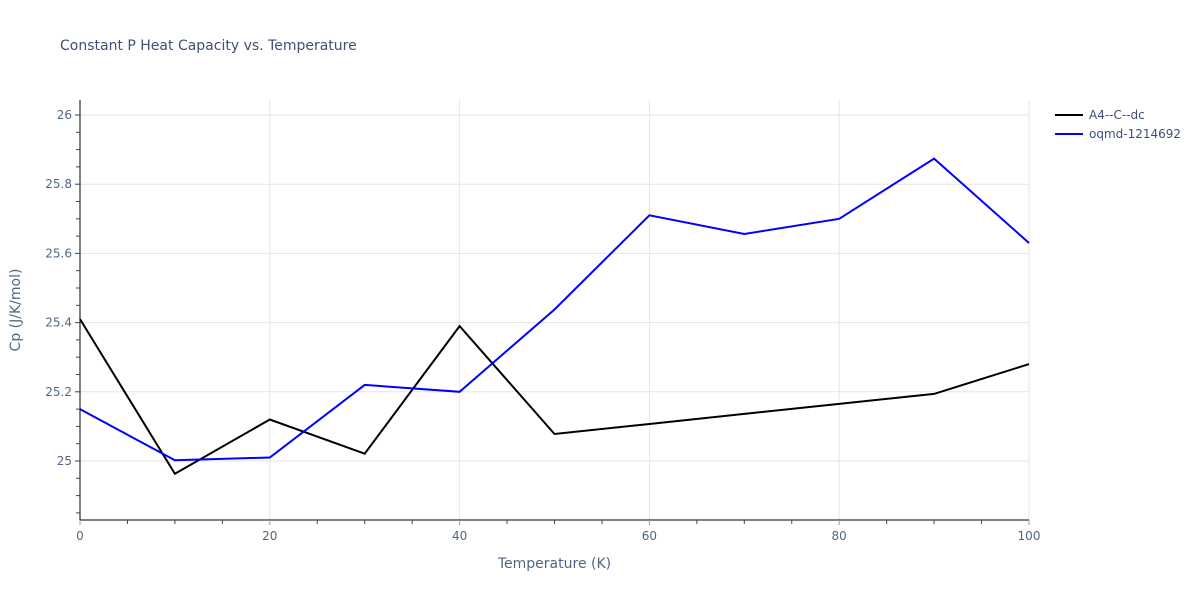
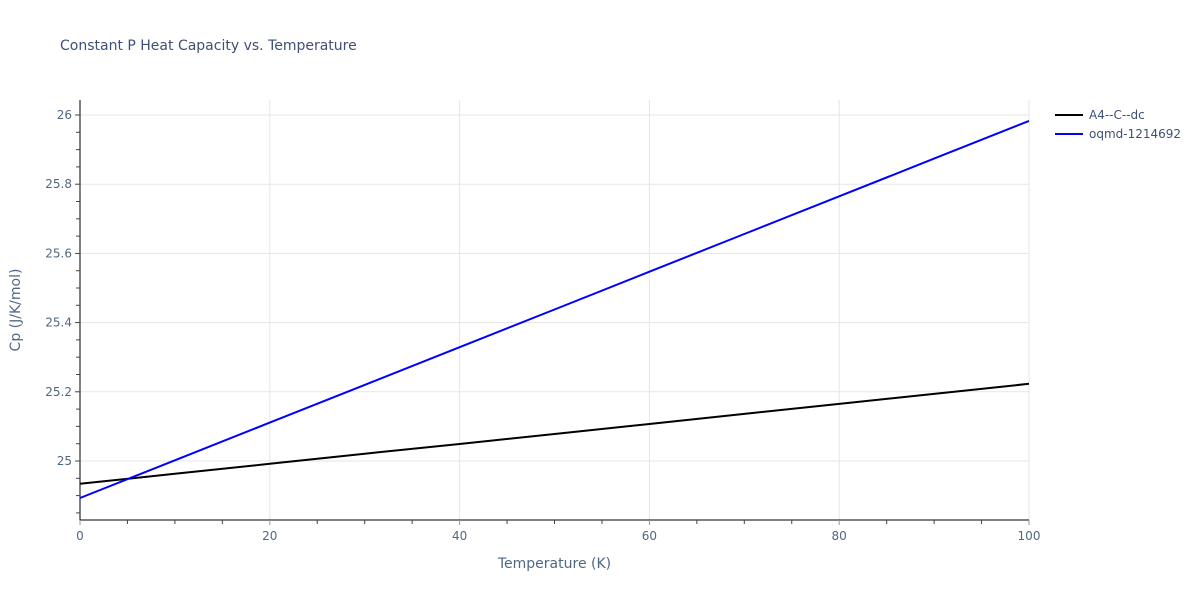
A4--C--dc/0: 25.41 -> 24.93
oqmd-1214692/0: 25.15 -> 24.89
A4--C--dc/20: 25.12 -> 24.99
oqmd-1214692/20: 25.01 -> 25.11
A4--C--dc/40: 25.39 -> 25.05
oqmd-1214692/40: 25.20 -> 25.33
oqmd-1214692/60: 25.71 -> 25.55
oqmd-1214692/80: 25.70 -> 25.77
A4--C--dc/100: 25.28 -> 25.22
oqmd-1214692/100: 25.63 -> 25.98
